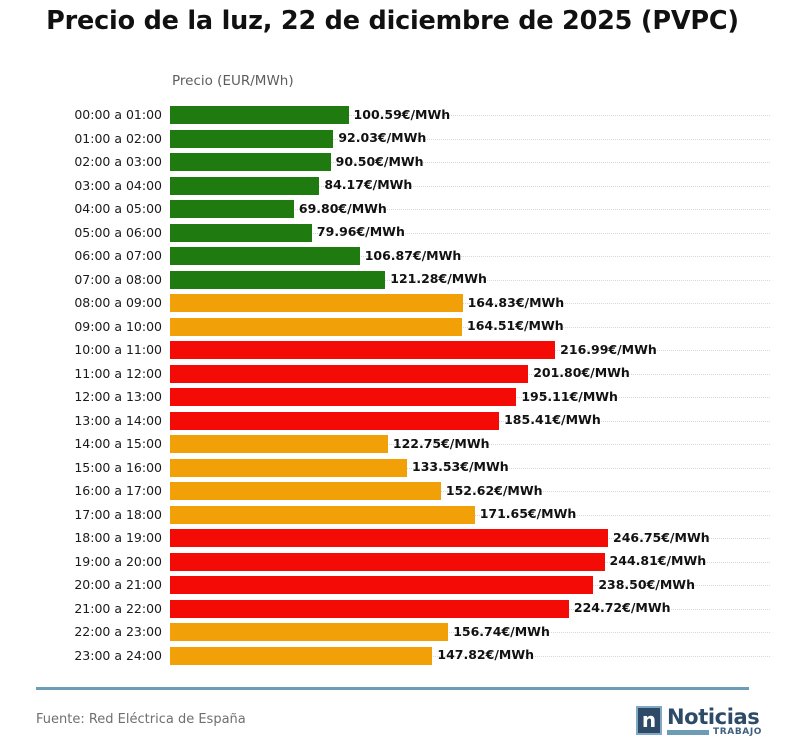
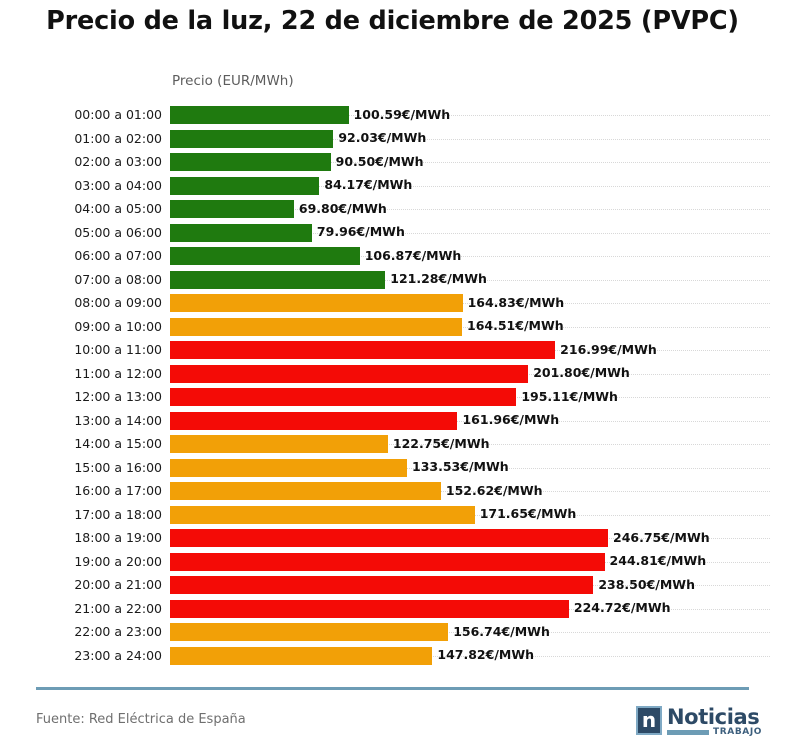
13:00 a 14:00: 185.41 -> 161.96
